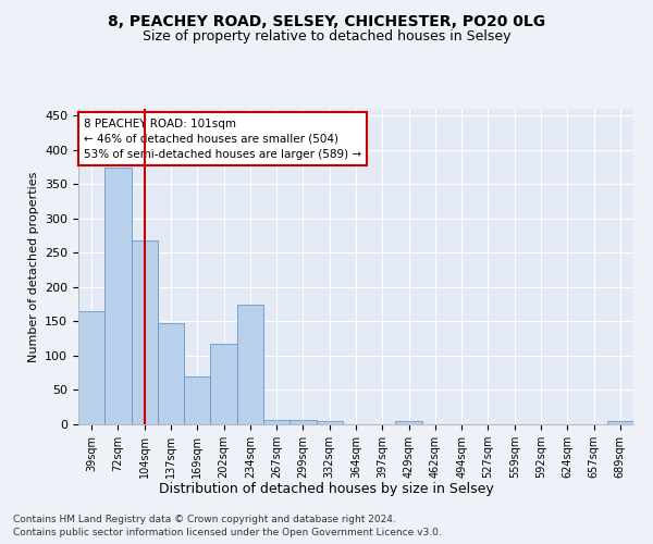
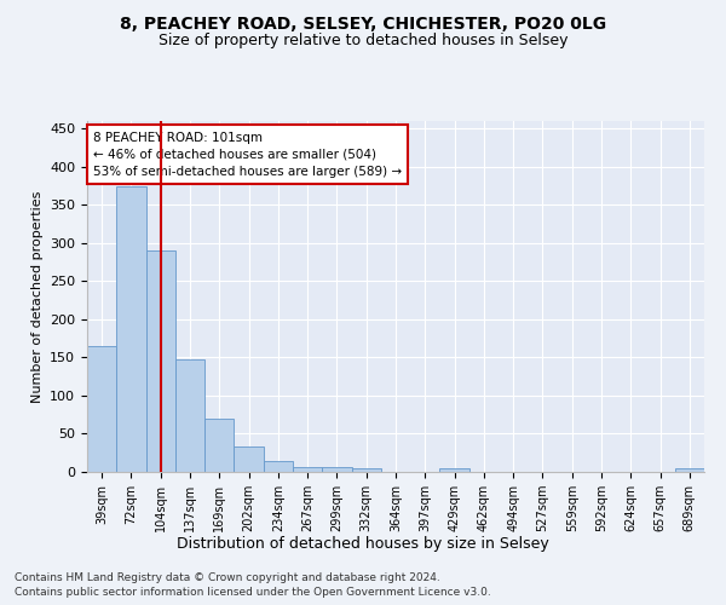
104sqm: 268 -> 290
202sqm: 118 -> 33
234sqm: 174 -> 14
